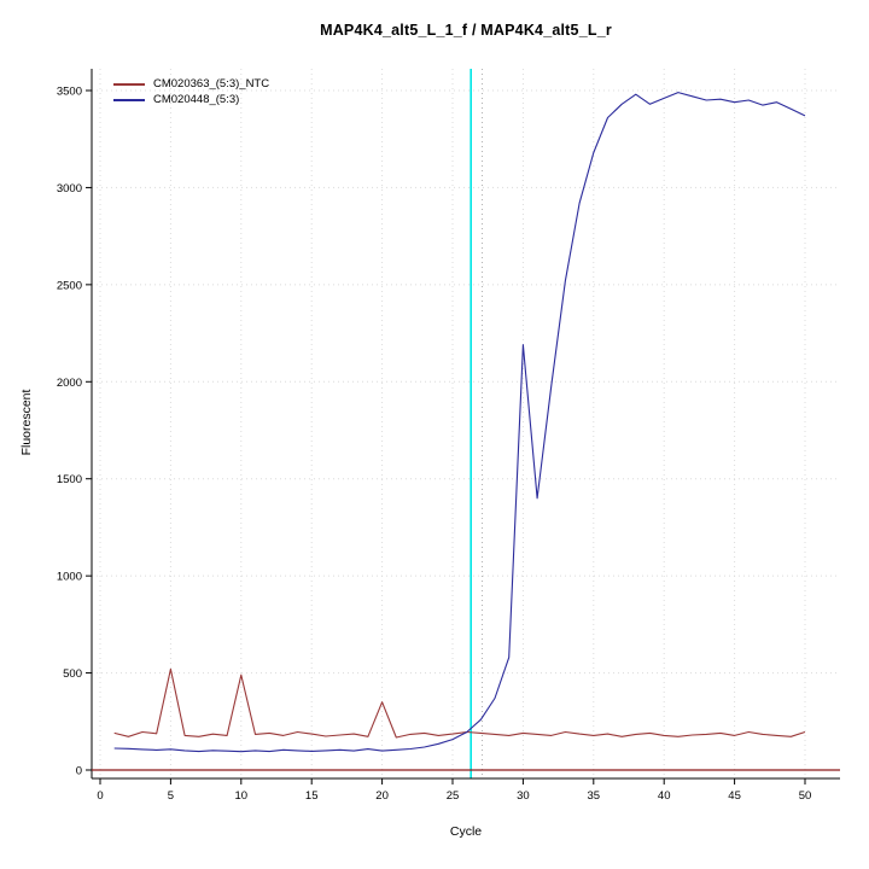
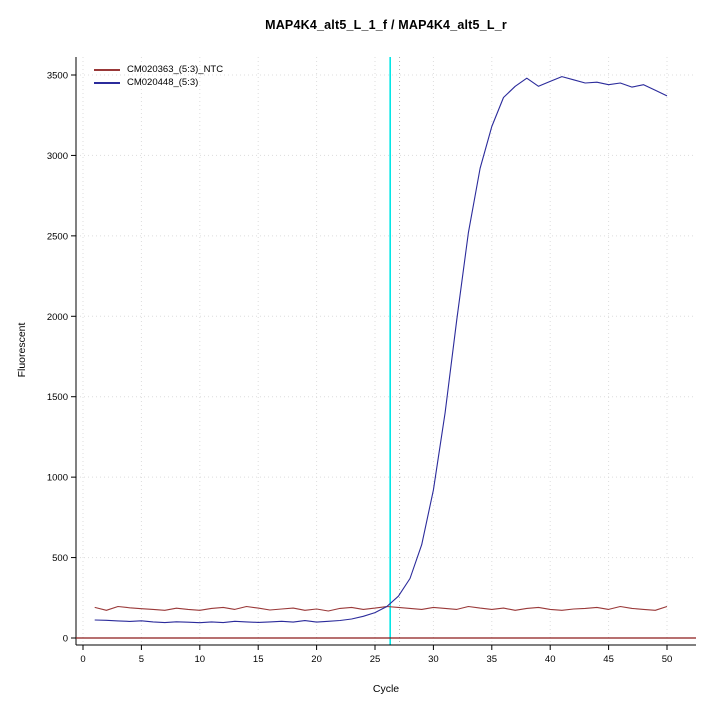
CM020363_(5:3)_NTC/5: 520 -> 180
CM020363_(5:3)_NTC/10: 490 -> 170
CM020363_(5:3)_NTC/20: 350 -> 180
CM020448_(5:3)/30: 2190 -> 920
